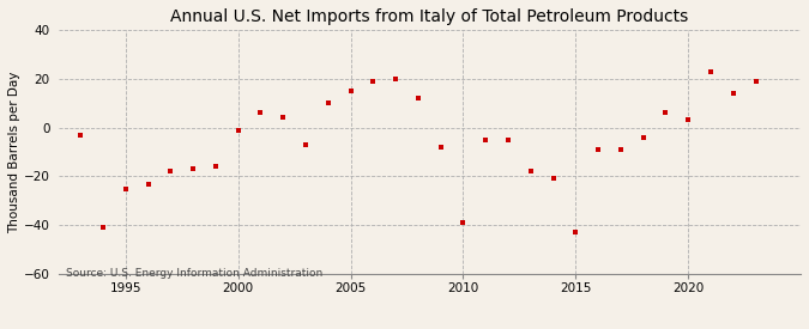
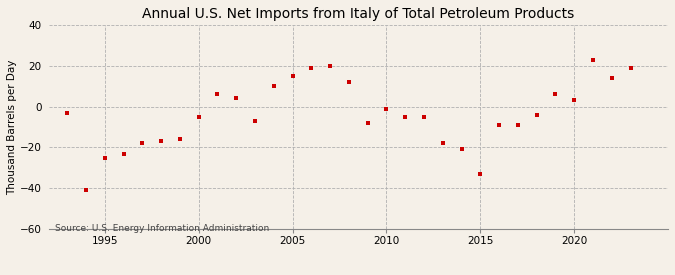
2000: -1 -> -5
2010: -39 -> -1
2015: -43 -> -33
